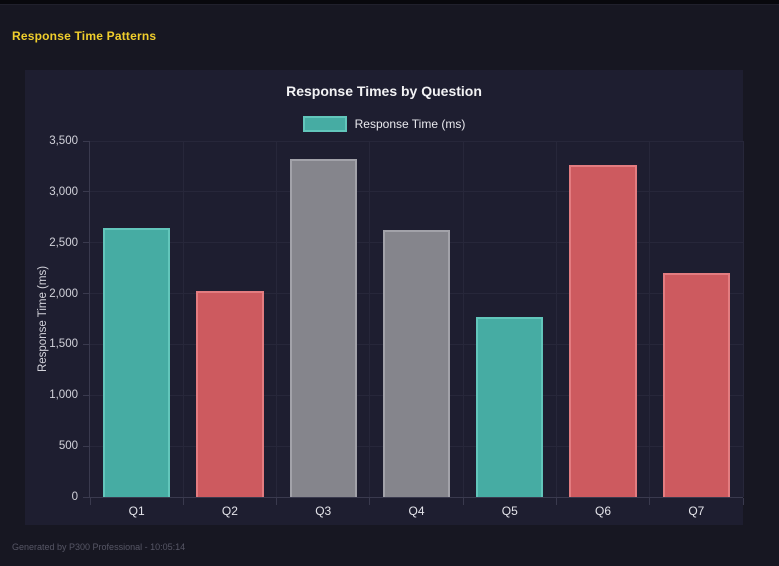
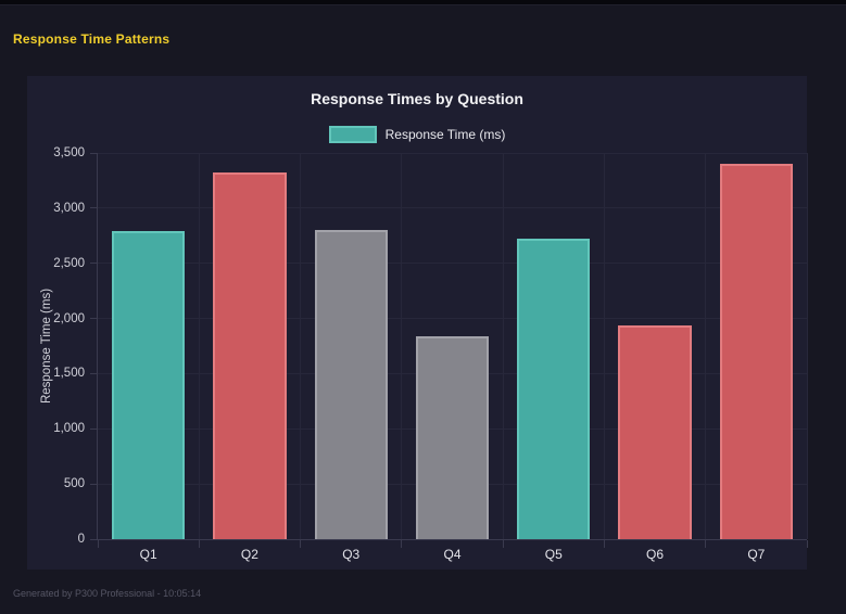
Q1: 2640 -> 2790
Q2: 2030 -> 3320
Q3: 3320 -> 2800
Q4: 2630 -> 1840
Q5: 1770 -> 2720
Q6: 3260 -> 1940
Q7: 2200 -> 3400
